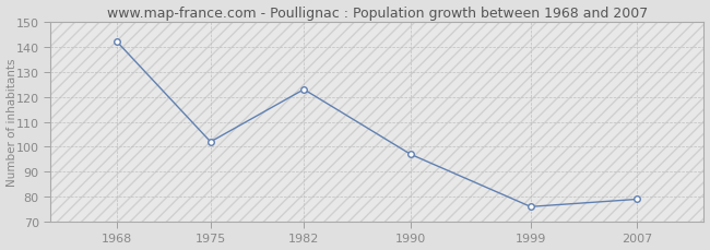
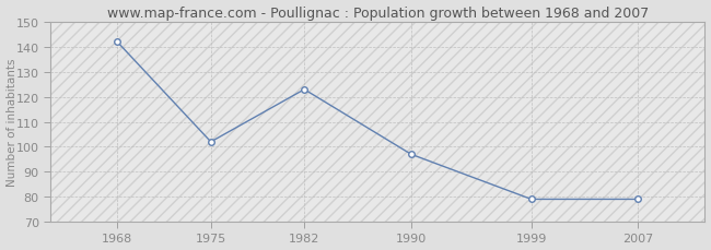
1999: 76 -> 79
